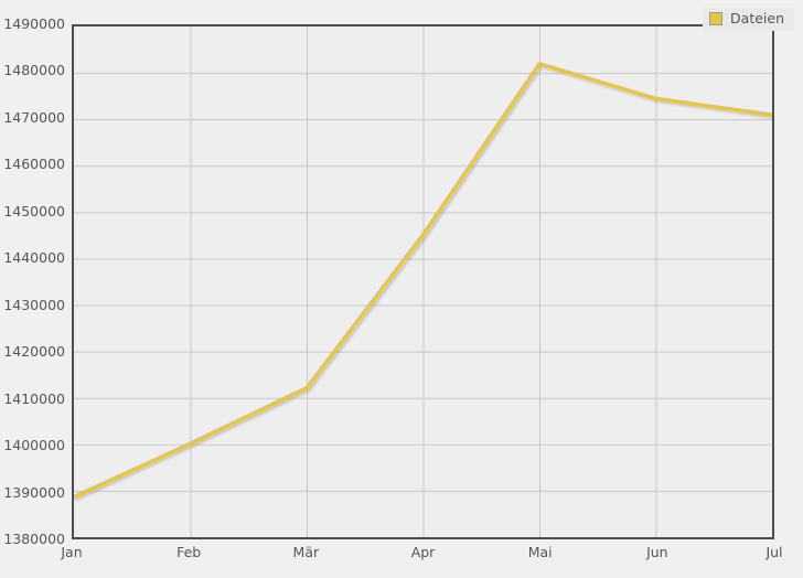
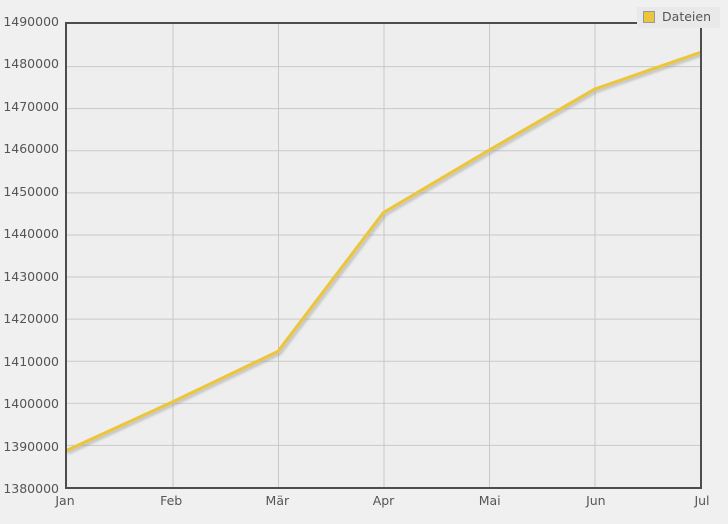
Mai: 1482000 -> 1460000
Jul: 1471000 -> 1483000
